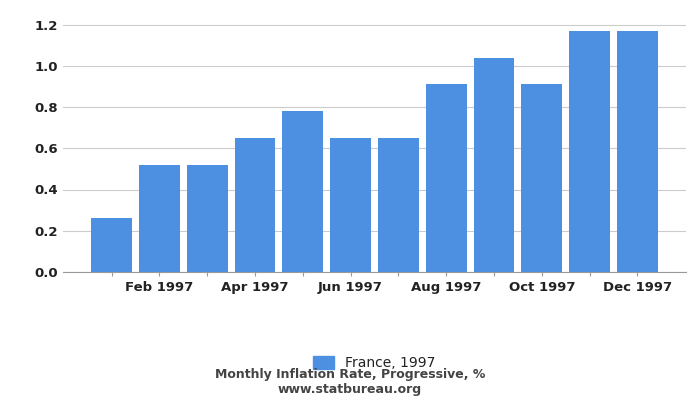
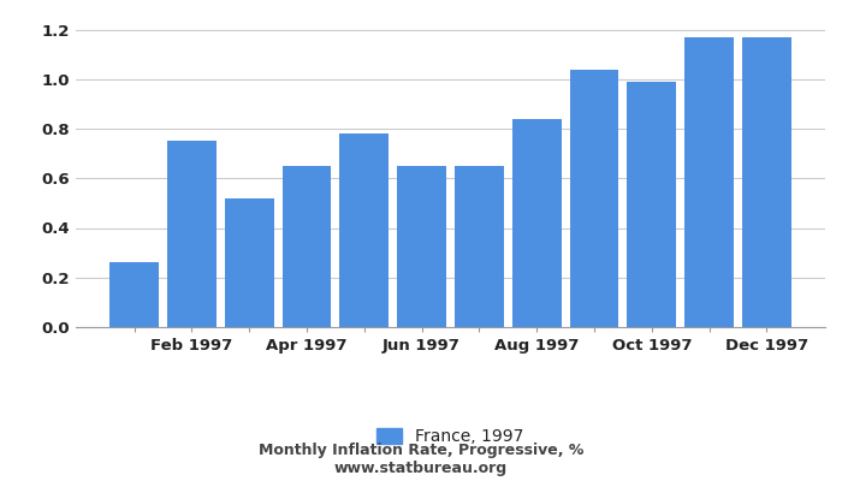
Feb 1997: 0.52 -> 0.75
Aug 1997: 0.91 -> 0.84
Oct 1997: 0.91 -> 0.99
